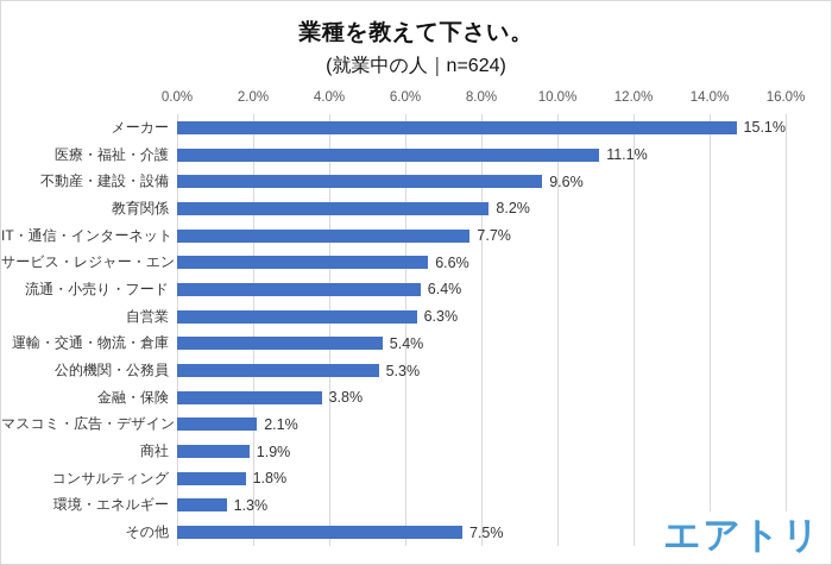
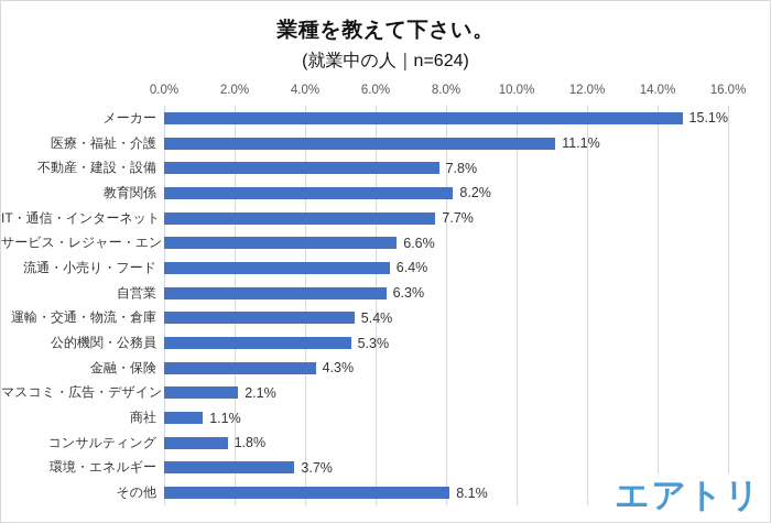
不動産・建設・設備: 9.6% -> 7.8%
金融・保険: 3.8% -> 4.3%
商社: 1.9% -> 1.1%
環境・エネルギー: 1.3% -> 3.7%
その他: 7.5% -> 8.1%
